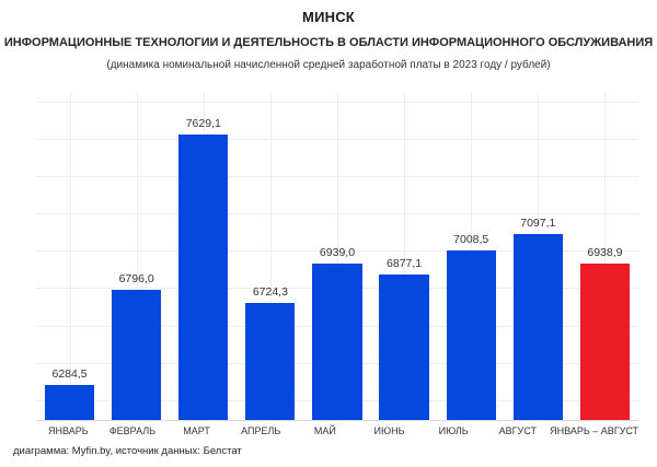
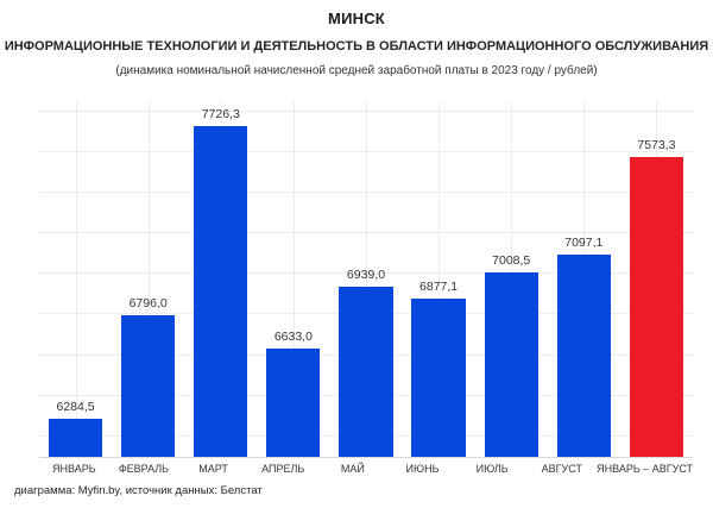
МАРТ: 7629,1 -> 7726,3
АПРЕЛЬ: 6724,3 -> 6633,0
ЯНВАРЬ – АВГУСТ: 6938,9 -> 7573,3
